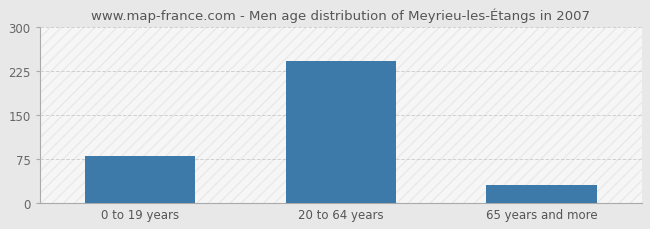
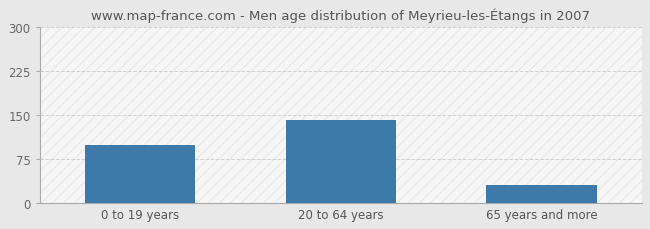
0 to 19 years: 80 -> 98
20 to 64 years: 242 -> 142
